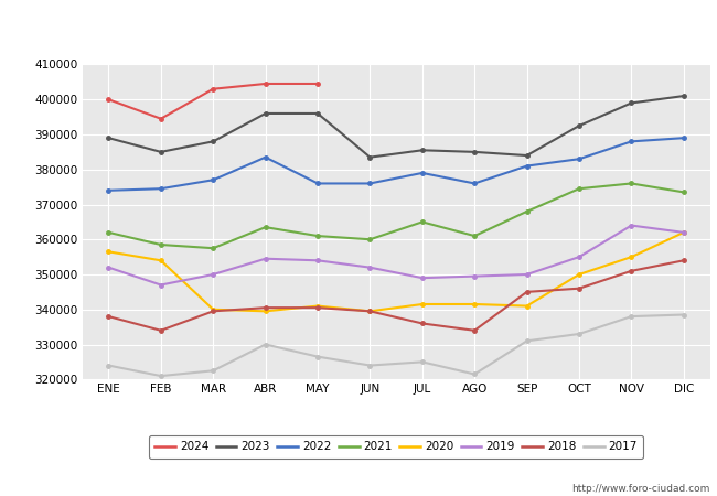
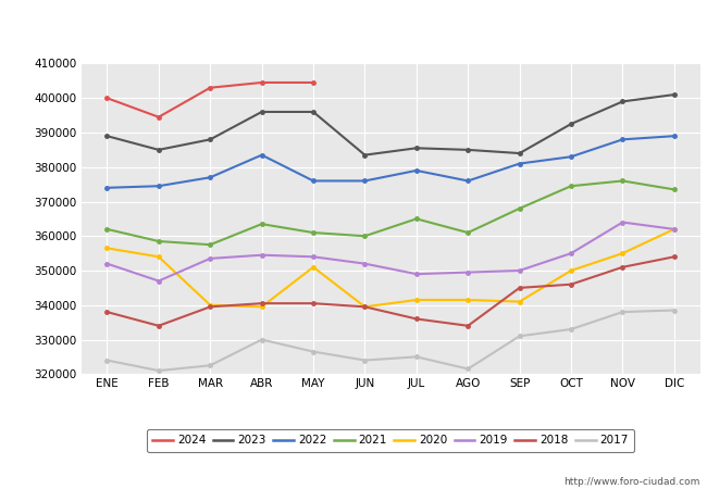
2019/MAR: 350000 -> 353500
2020/MAY: 341000 -> 351000
